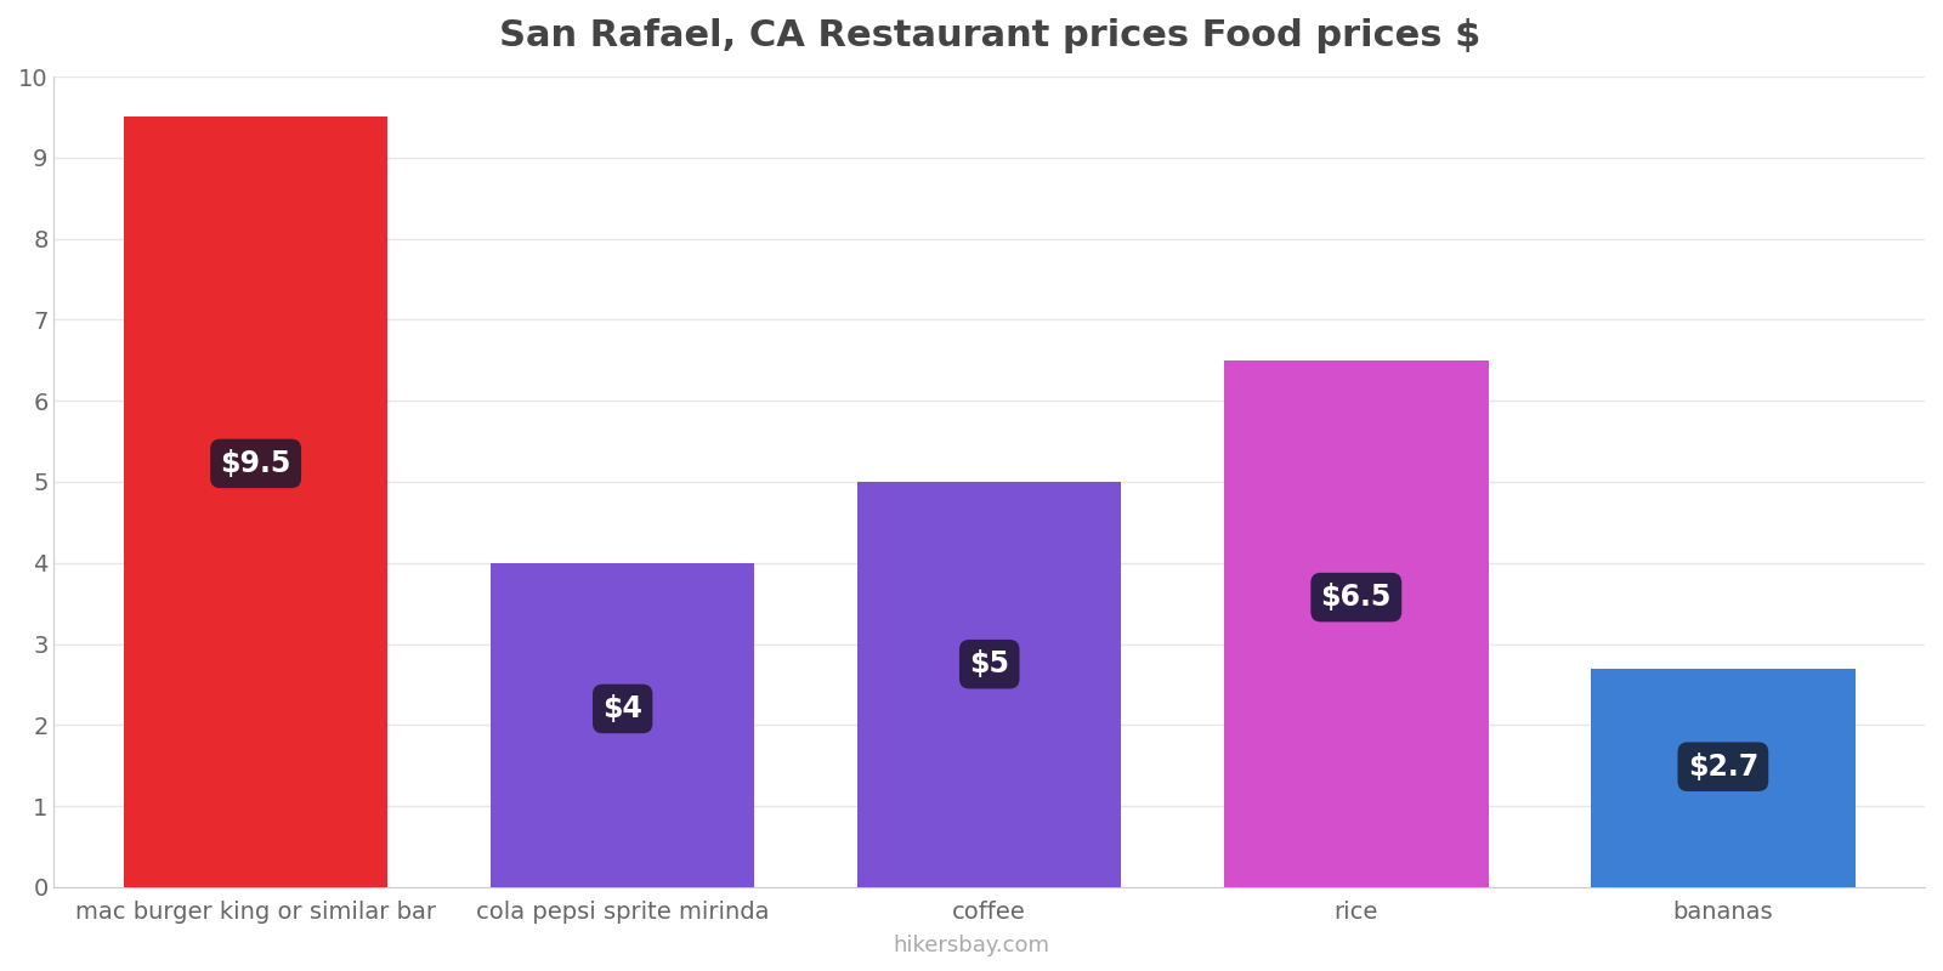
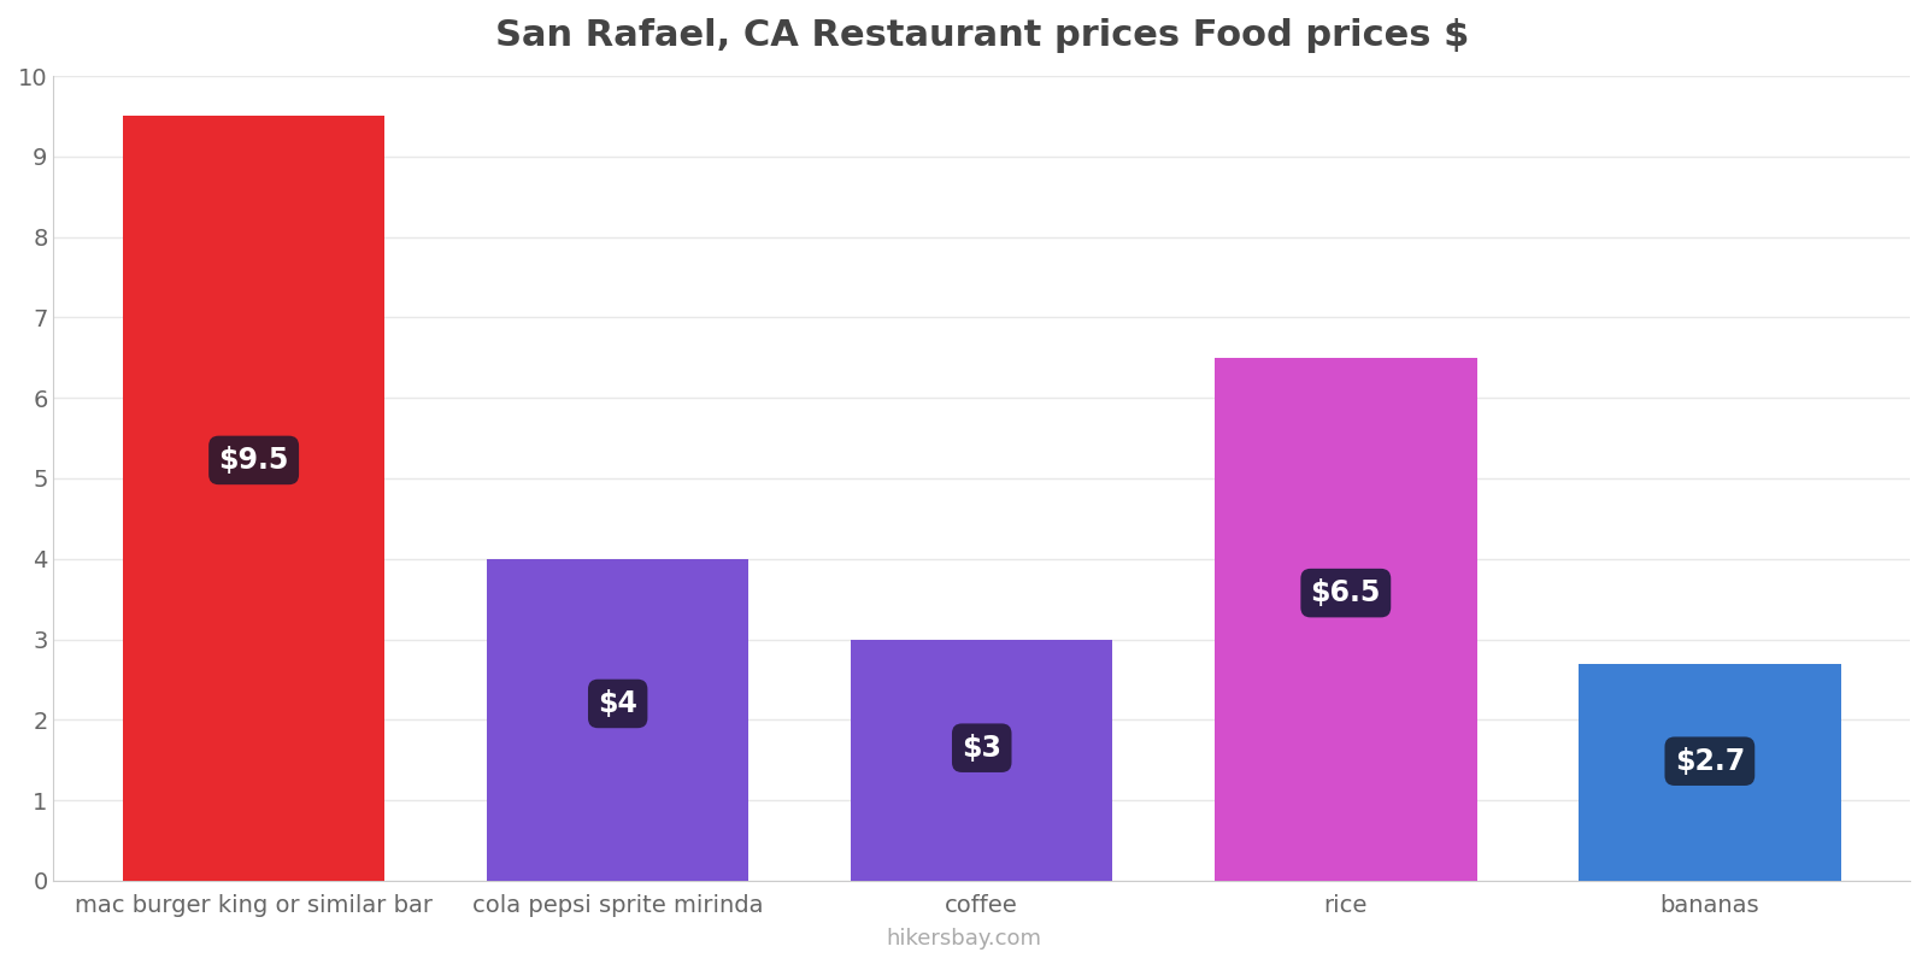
coffee: $5 -> $3
